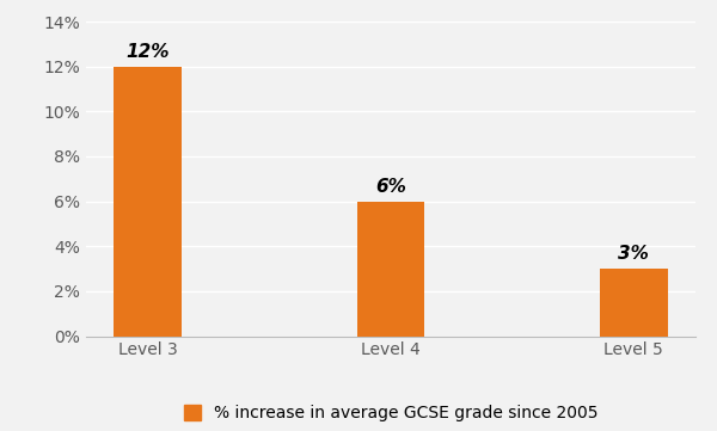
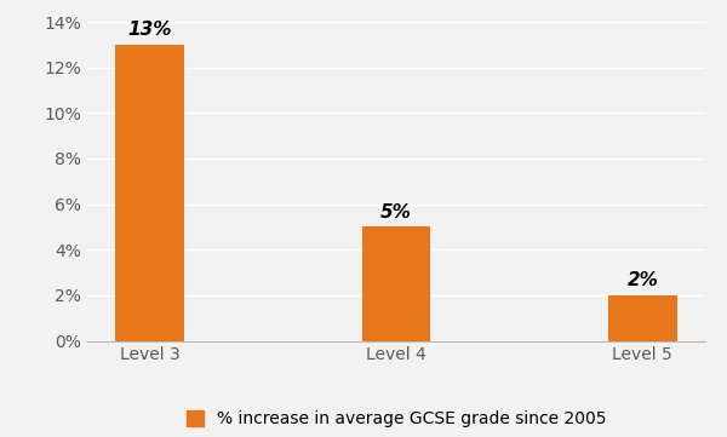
Level 3: 12% -> 13%
Level 4: 6% -> 5%
Level 5: 3% -> 2%
